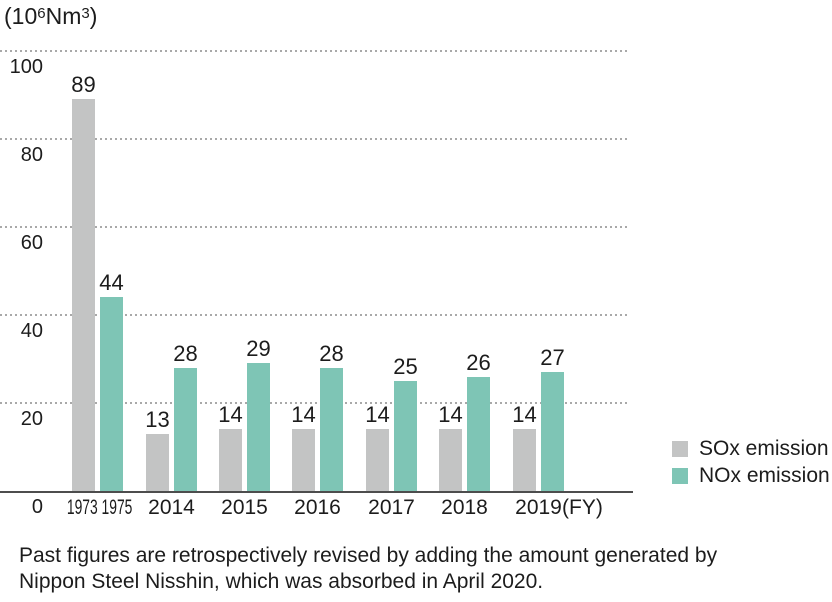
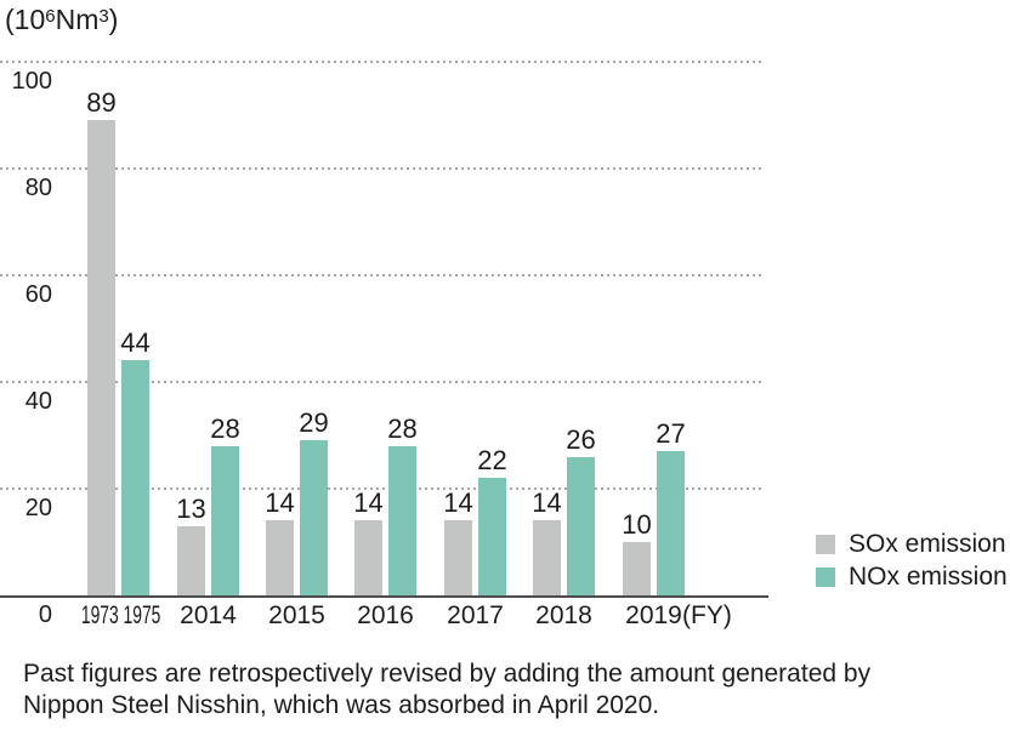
NOx emission/2017: 25 -> 22
SOx emission/2019: 14 -> 10
